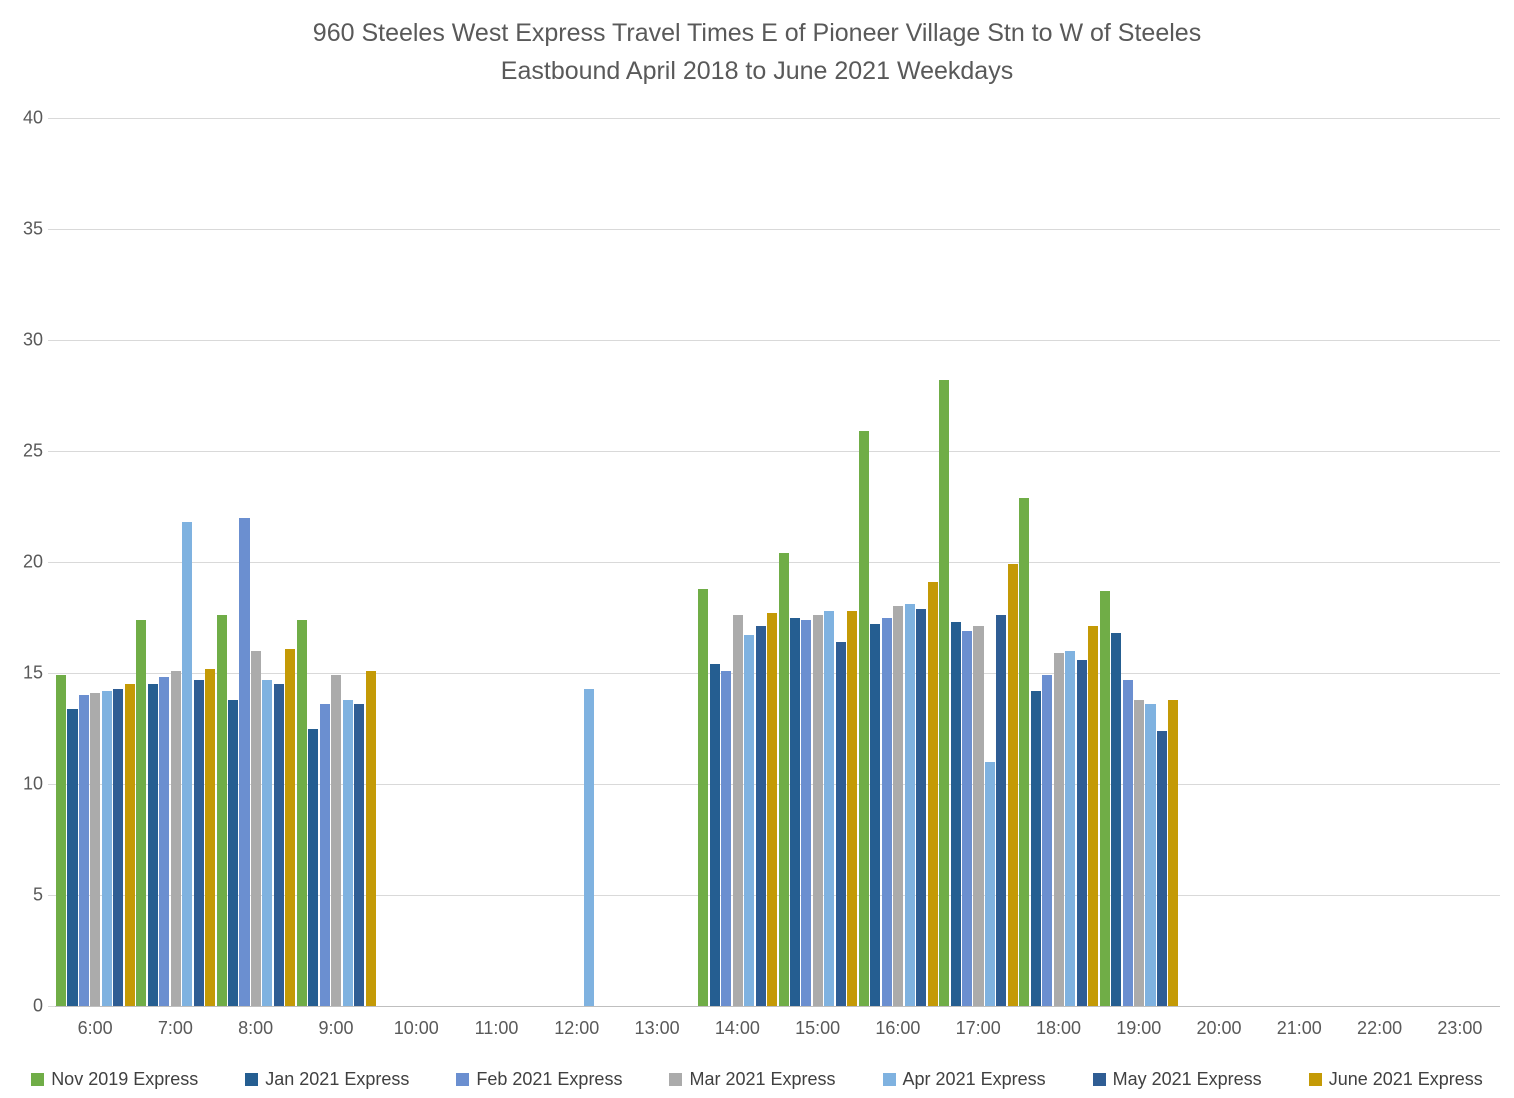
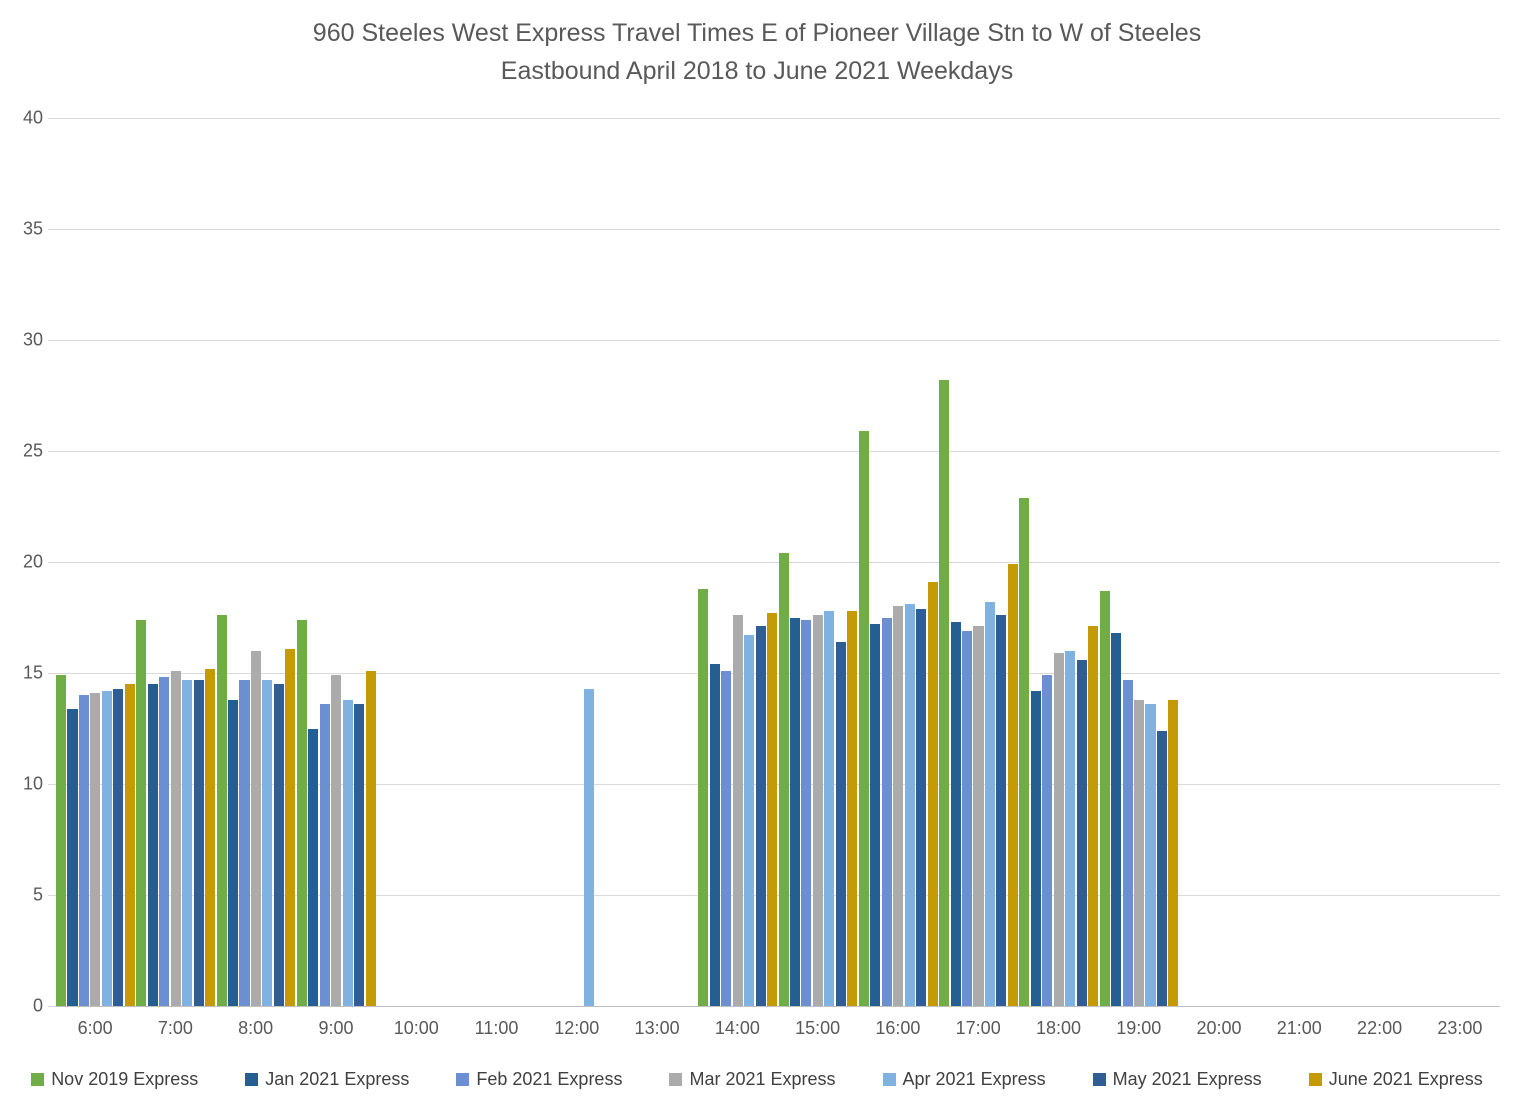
Apr 2021 Express/7:00: 21.8 -> 14.7
Feb 2021 Express/8:00: 22.0 -> 14.7
Apr 2021 Express/17:00: 11.0 -> 18.2
